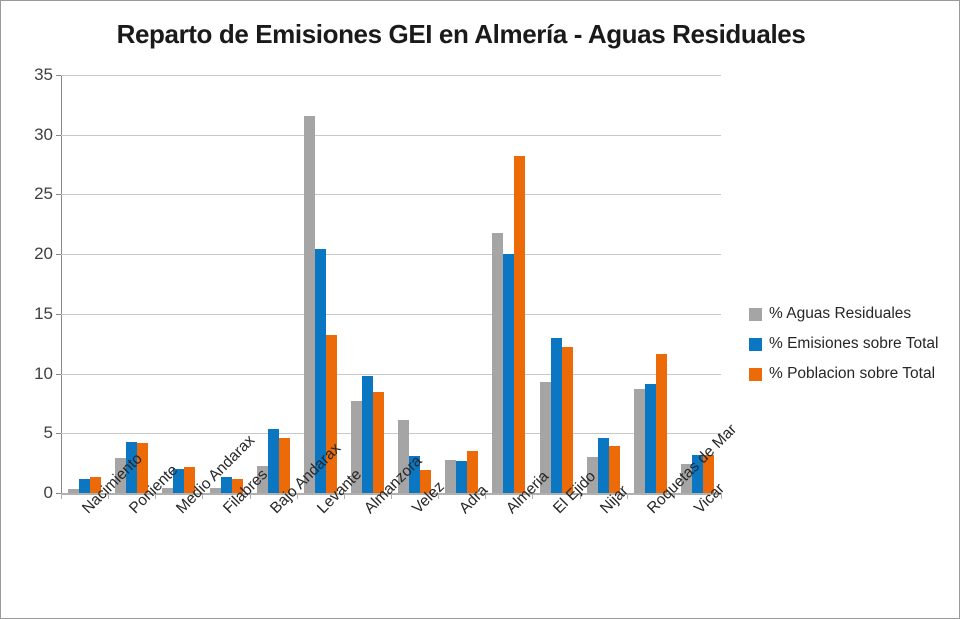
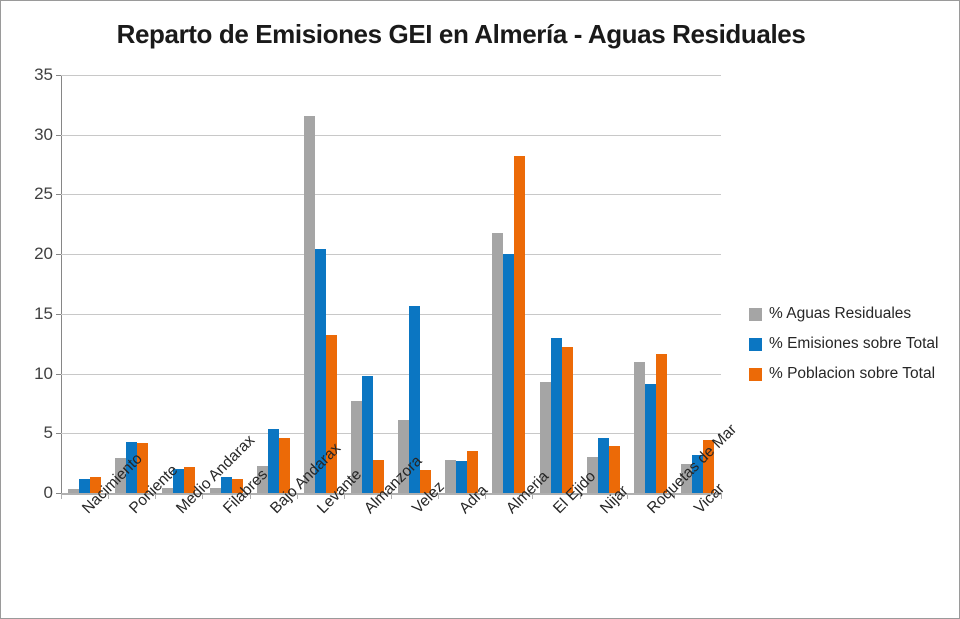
% Poblacion sobre Total/Almanzora: 8.5 -> 2.8
% Emisiones sobre Total/Velez: 3.1 -> 15.7
% Aguas Residuales/Roquetas de Mar: 8.7 -> 11.0
% Poblacion sobre Total/Vicar: 3.2 -> 4.4
